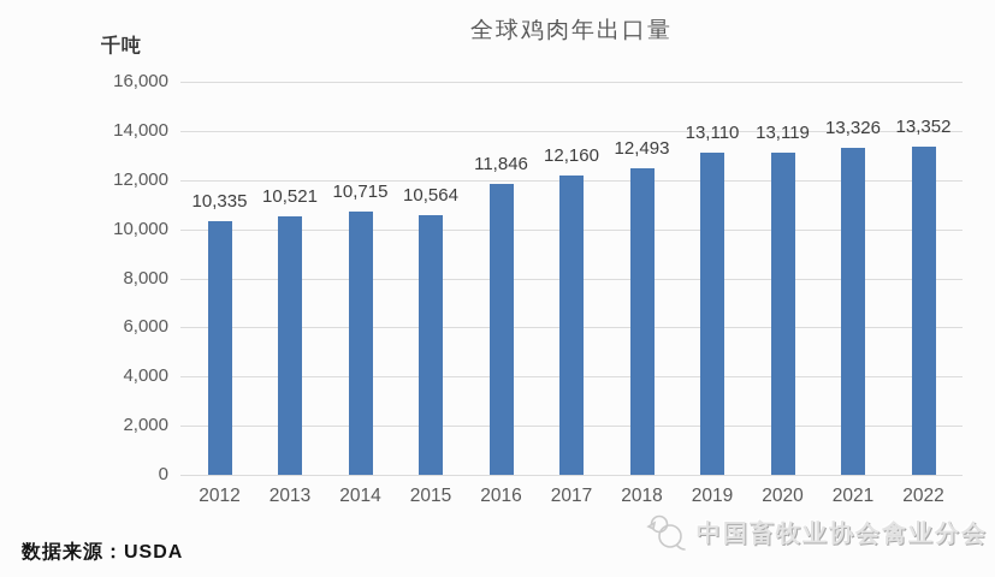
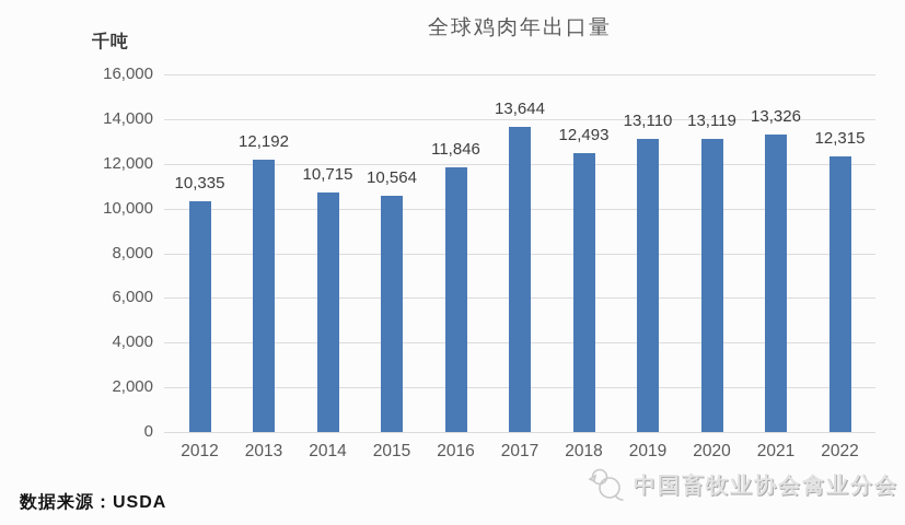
2013: 10,521 -> 12,192
2017: 12,160 -> 13,644
2022: 13,352 -> 12,315
